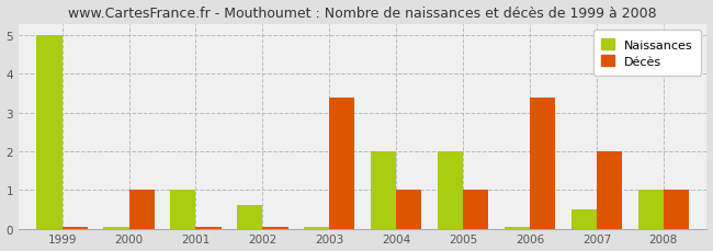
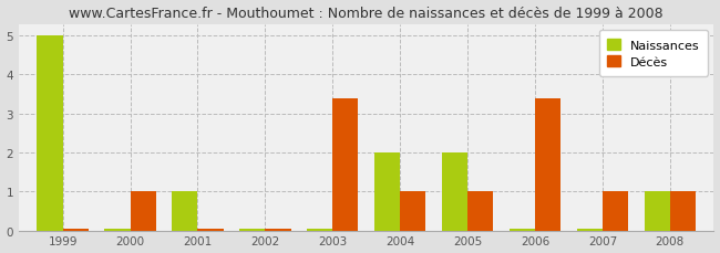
Naissances/2002: 0.60 -> 0.04
Naissances/2007: 0.50 -> 0.04
Décès/2007: 2.00 -> 1.00
